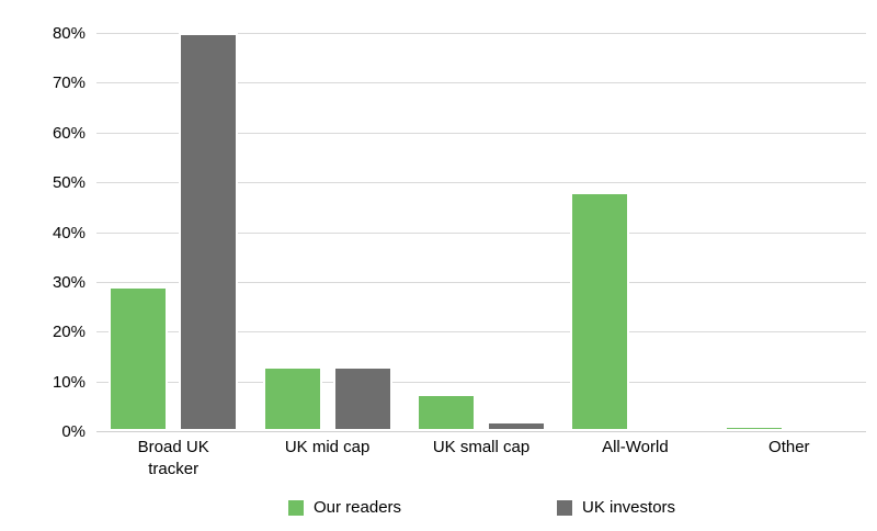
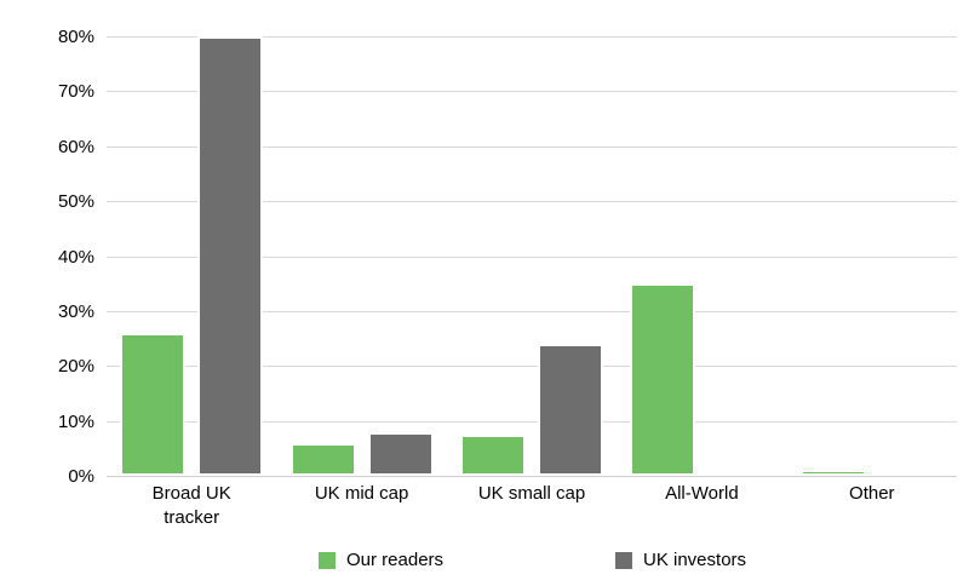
Our readers/Broad UK tracker: 29% -> 26%
Our readers/UK mid cap: 13% -> 6%
UK investors/UK mid cap: 13% -> 8%
UK investors/UK small cap: 2% -> 24%
Our readers/All-World: 48% -> 35%
